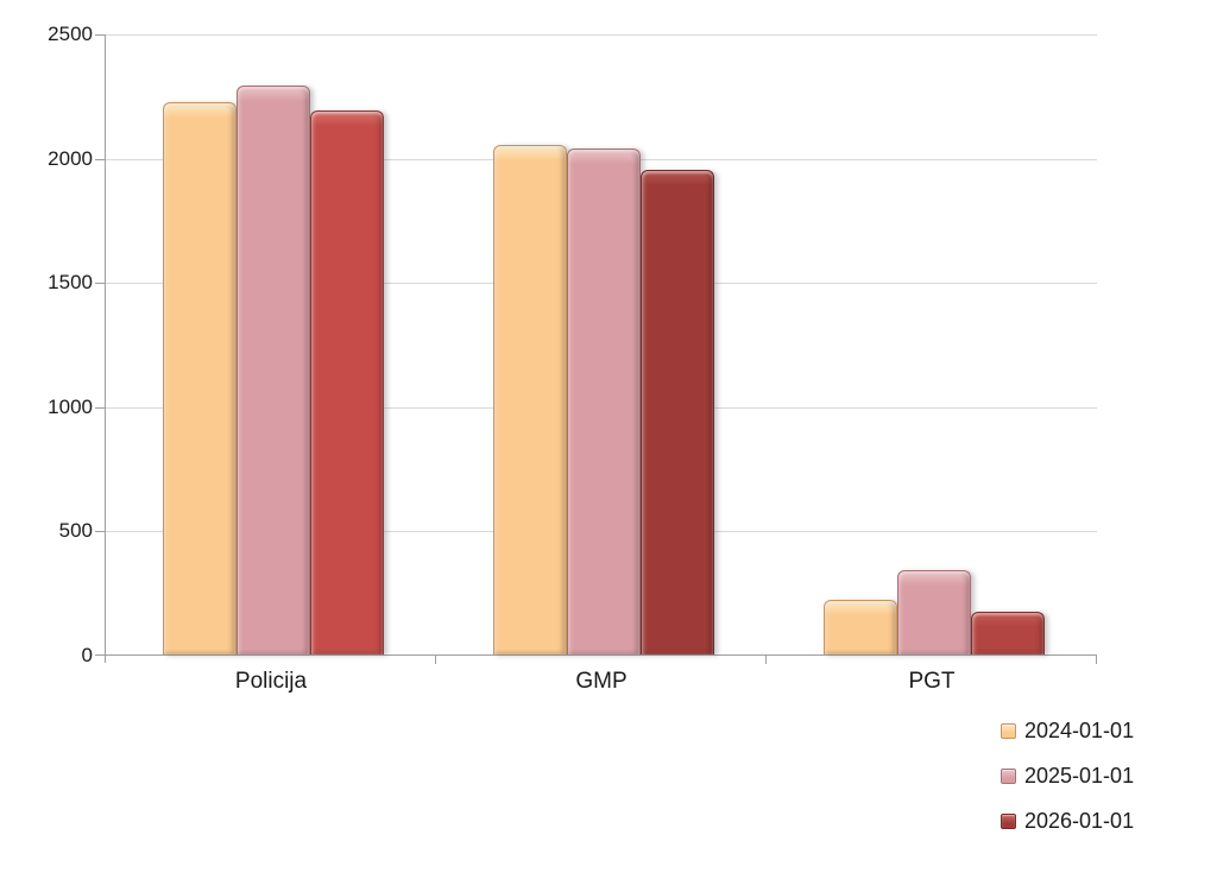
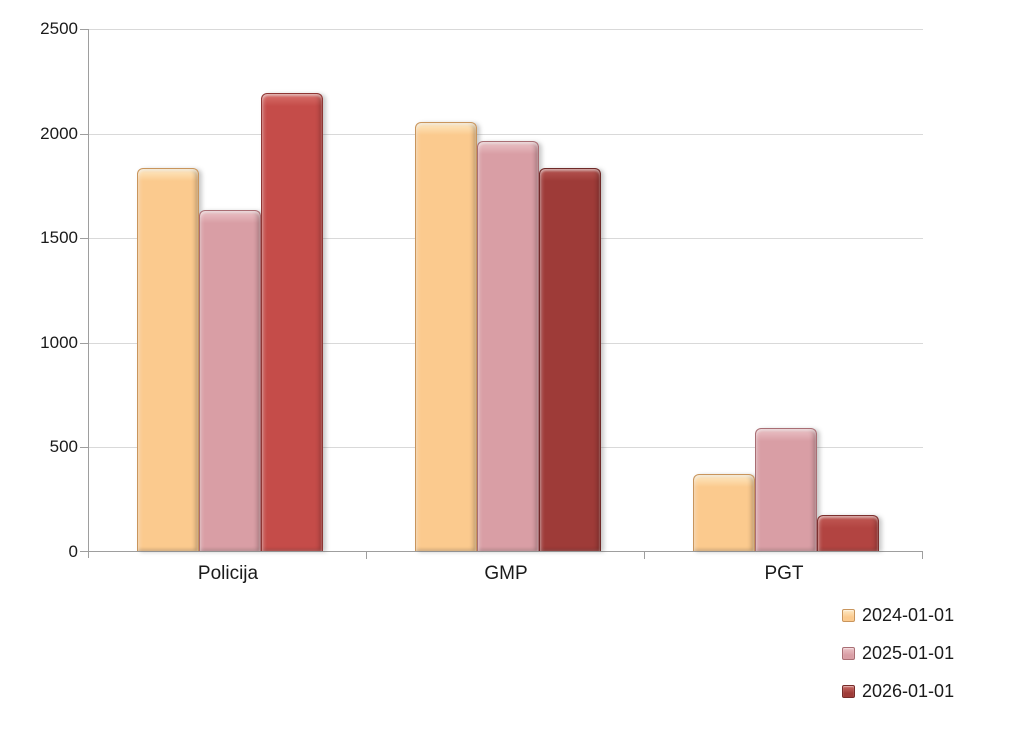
2024-01-01/Policija: 2220 -> 1830
2025-01-01/Policija: 2290 -> 1630
2025-01-01/GMP: 2040 -> 1960
2026-01-01/GMP: 1950 -> 1830
2024-01-01/PGT: 220 -> 370
2025-01-01/PGT: 340 -> 590
